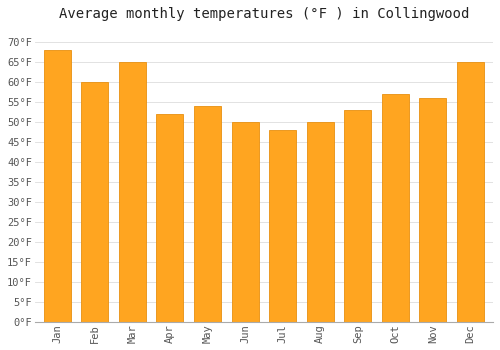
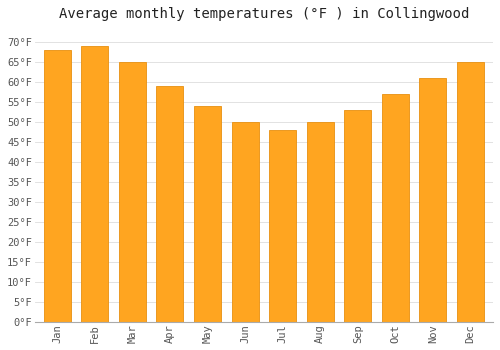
Feb: 60°F -> 69°F
Apr: 52°F -> 59°F
Nov: 56°F -> 61°F
